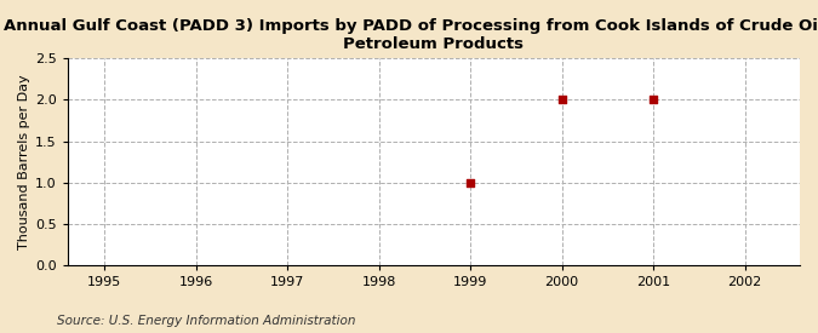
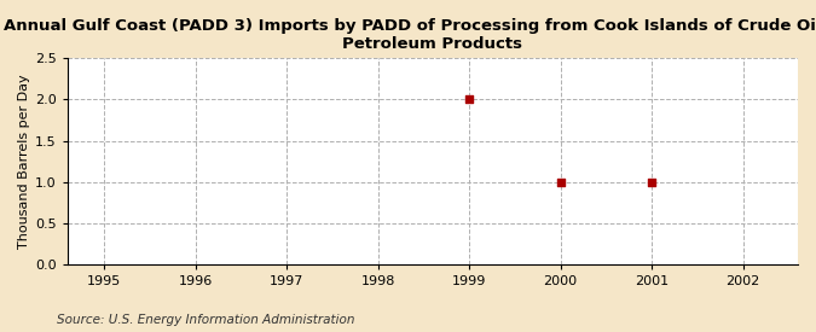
1999: 1 -> 2
2000: 2 -> 1
2001: 2 -> 1
